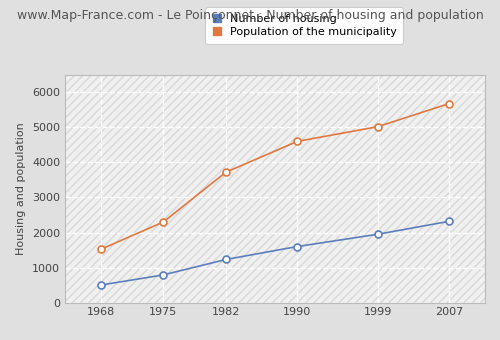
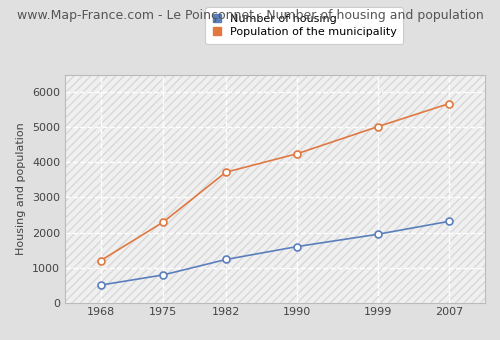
Population of the municipality/1968: 1520 -> 1200
Population of the municipality/1990: 4600 -> 4250
